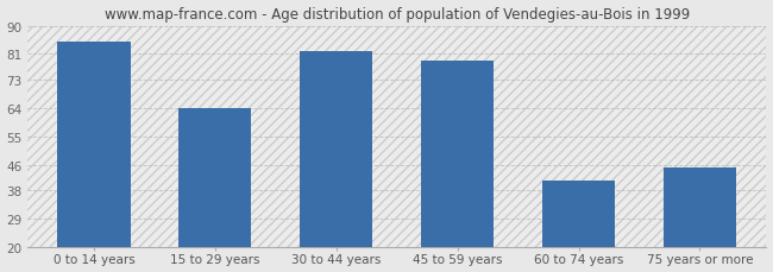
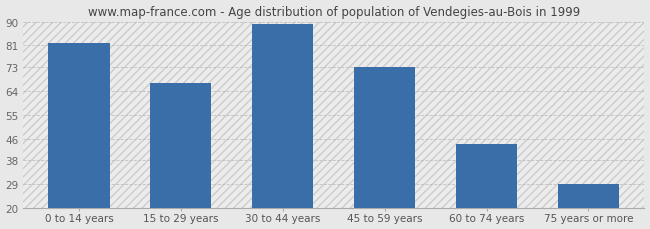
0 to 14 years: 85 -> 82
15 to 29 years: 64 -> 67
30 to 44 years: 82 -> 89
45 to 59 years: 79 -> 73
60 to 74 years: 41 -> 44
75 years or more: 45 -> 29
